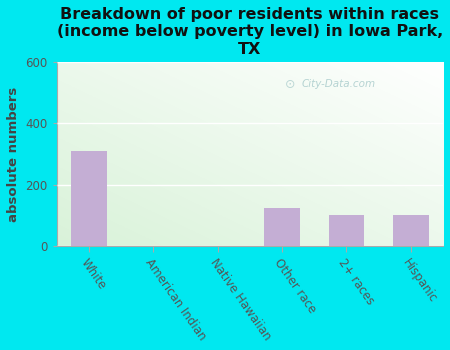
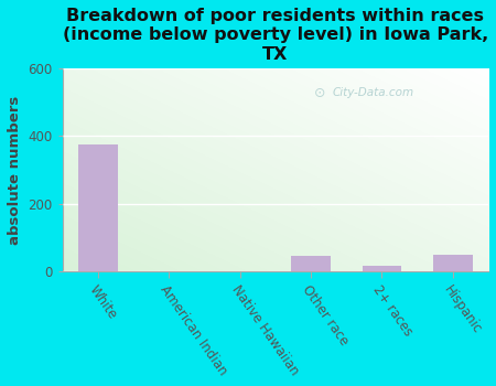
White: 310 -> 375
Other race: 125 -> 45
2+ races: 100 -> 18
Hispanic: 100 -> 50
